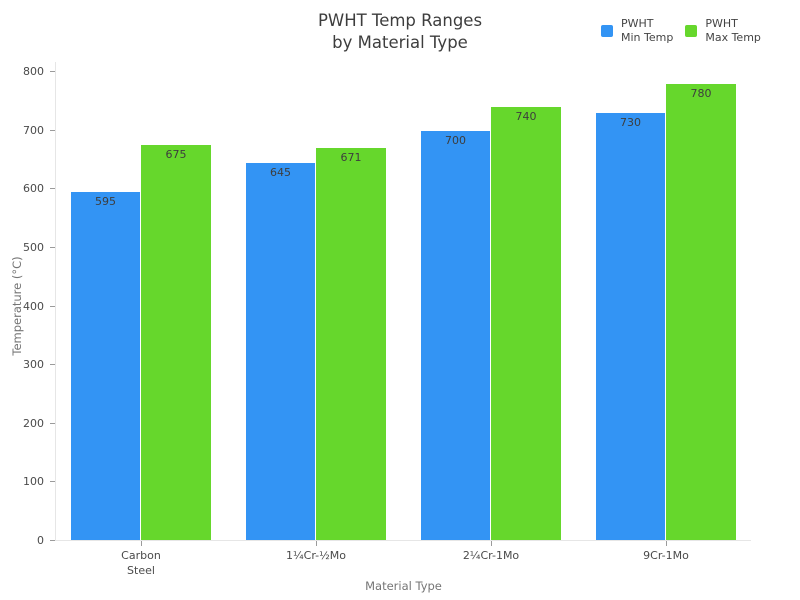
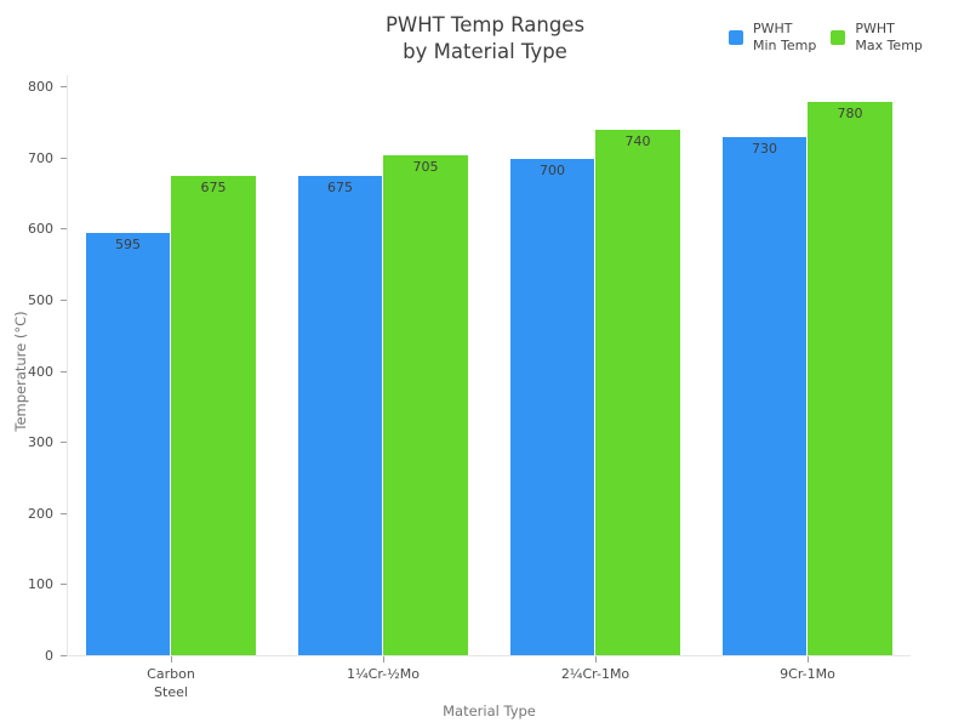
PWHT Min Temp/1¼Cr-½Mo: 645 -> 675
PWHT Max Temp/1¼Cr-½Mo: 671 -> 705
